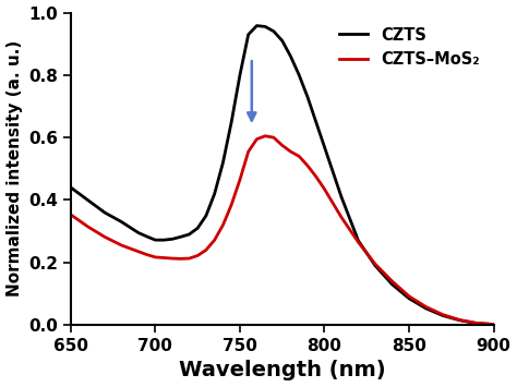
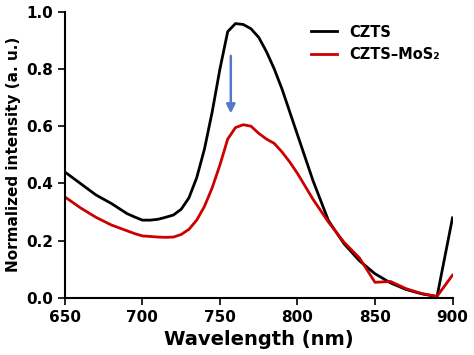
CZTS–MoS₂/850: 0.092 -> 0.055
CZTS/900: 0.002 -> 0.280
CZTS–MoS₂/900: 0.002 -> 0.080
